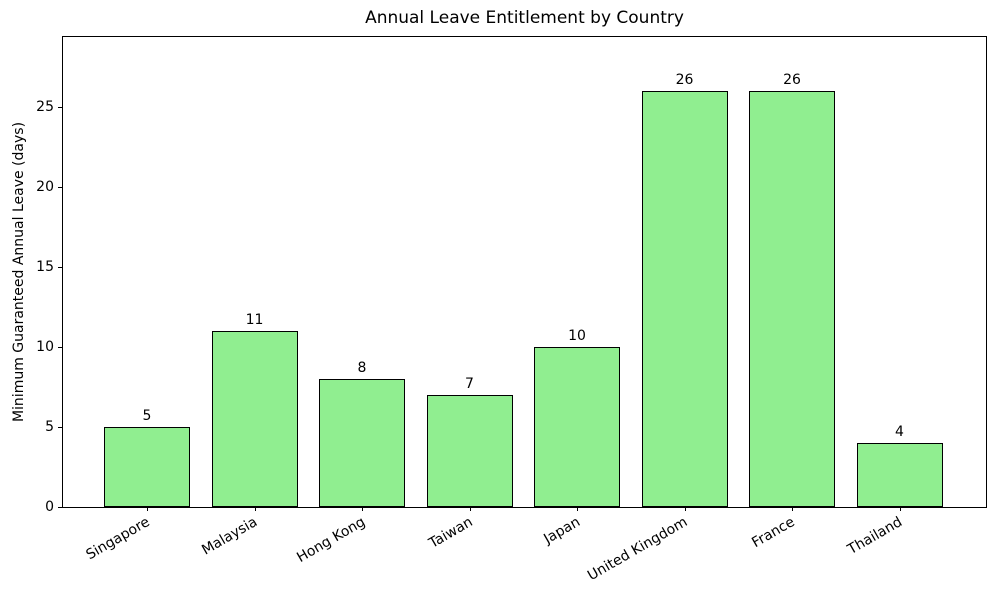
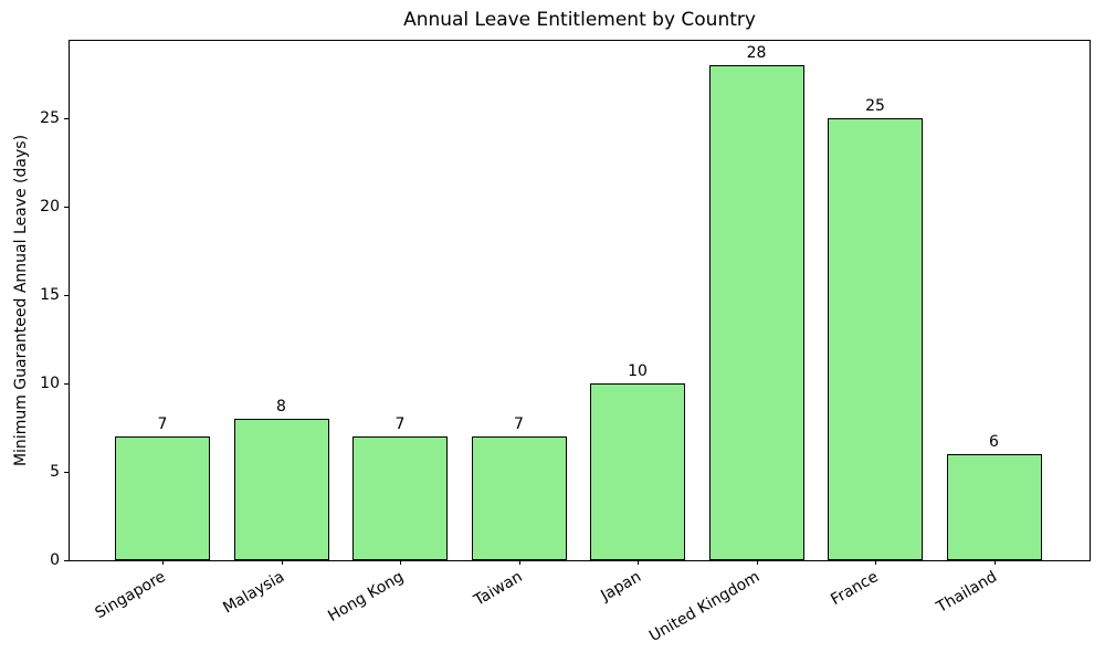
Singapore: 5 -> 7
Malaysia: 11 -> 8
Hong Kong: 8 -> 7
United Kingdom: 26 -> 28
France: 26 -> 25
Thailand: 4 -> 6
